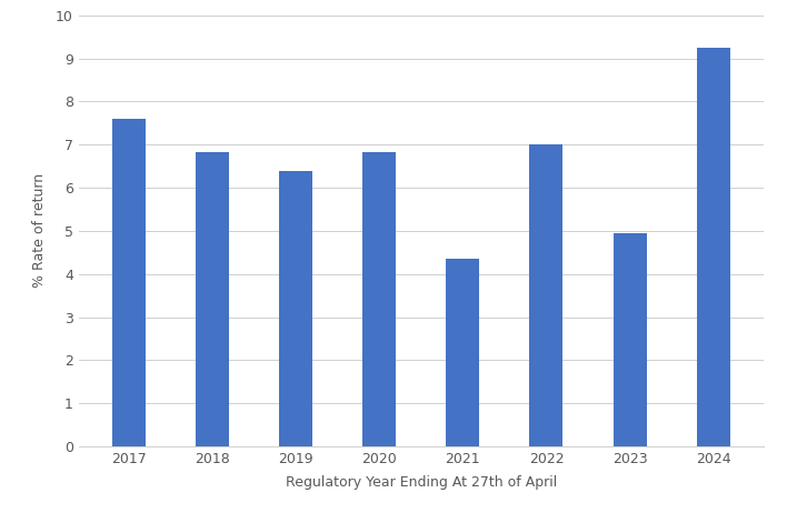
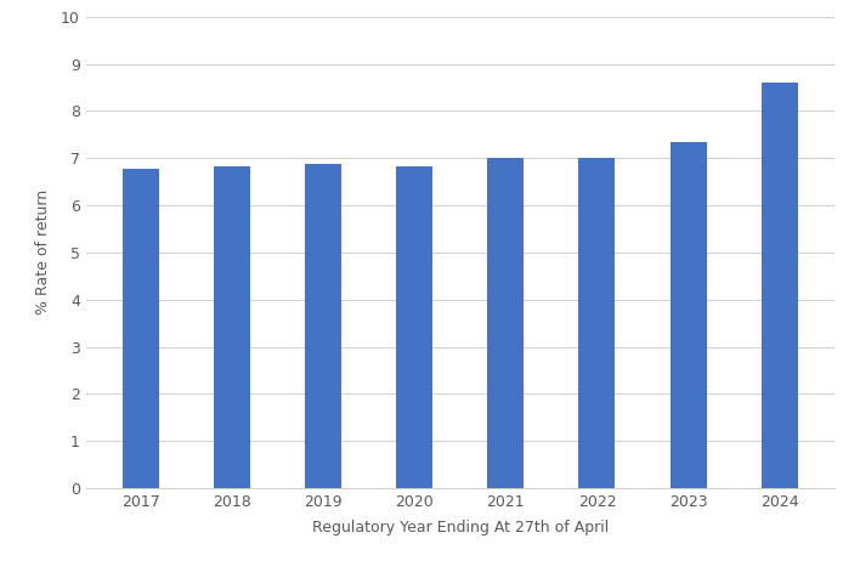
2017: 7.60 -> 6.78
2019: 6.40 -> 6.87
2021: 4.35 -> 7.00
2023: 4.95 -> 7.33
2024: 9.25 -> 8.60
